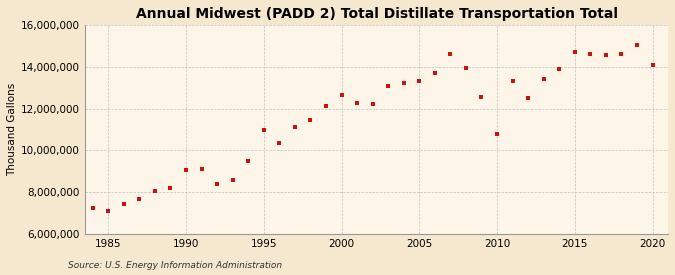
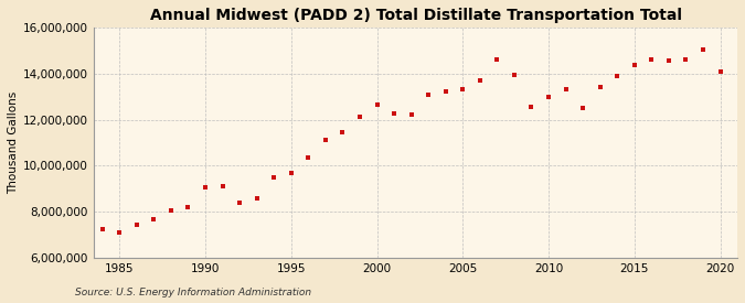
1995: 10,950,000 -> 9,700,000
2010: 10,800,000 -> 13,000,000
2015: 14,700,000 -> 14,350,000
